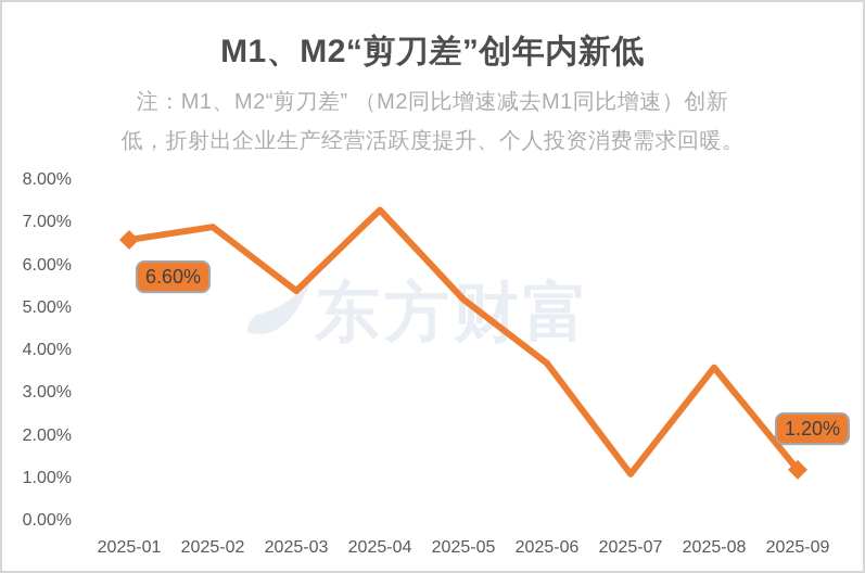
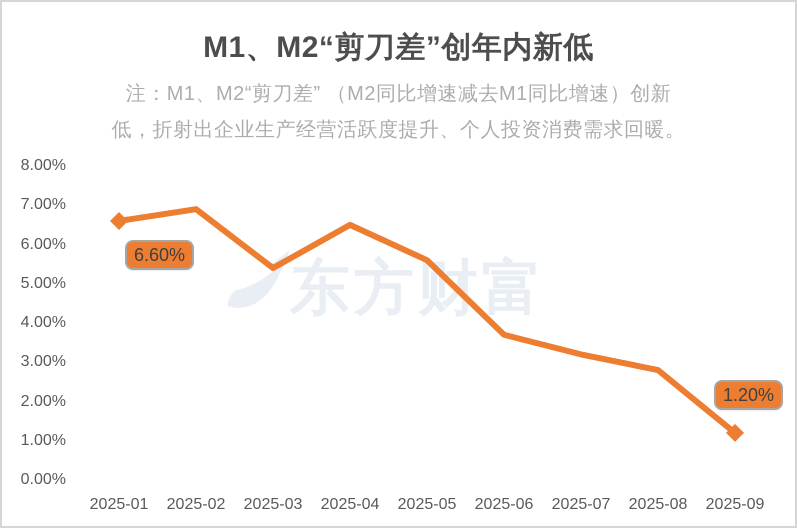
2025-04: 7.3% -> 6.5%
2025-05: 5.2% -> 5.6%
2025-07: 1.1% -> 3.2%
2025-08: 3.6% -> 2.8%
